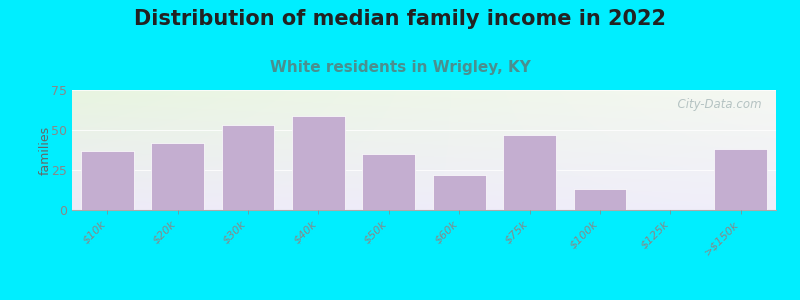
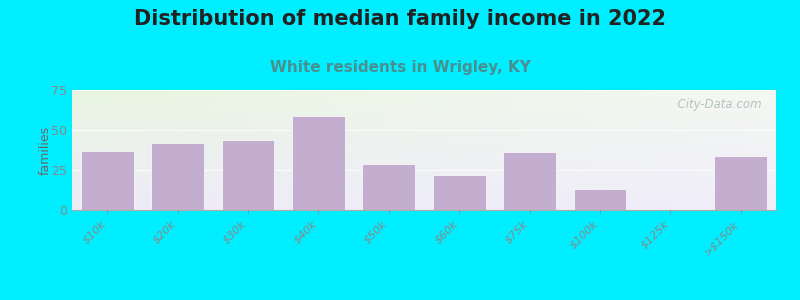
$30k: 53 -> 44
$50k: 35 -> 29
$75k: 47 -> 36
>$150k: 38 -> 34
